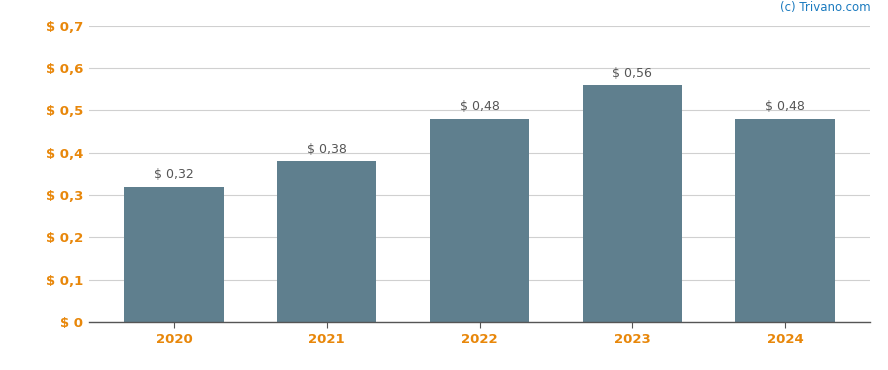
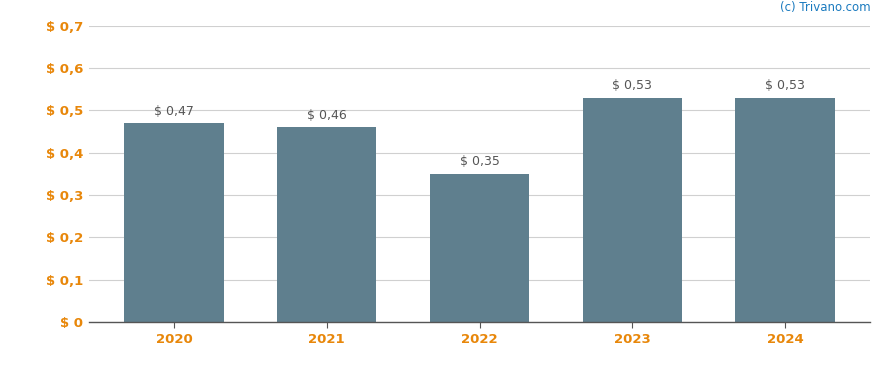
2020: 0,32 -> 0,47
2021: 0,38 -> 0,46
2022: 0,48 -> 0,35
2023: 0,56 -> 0,53
2024: 0,48 -> 0,53
